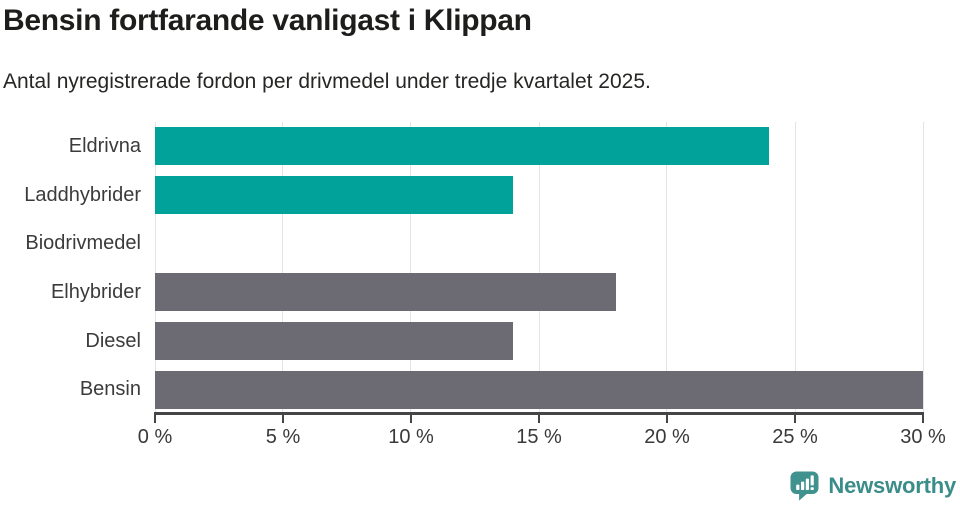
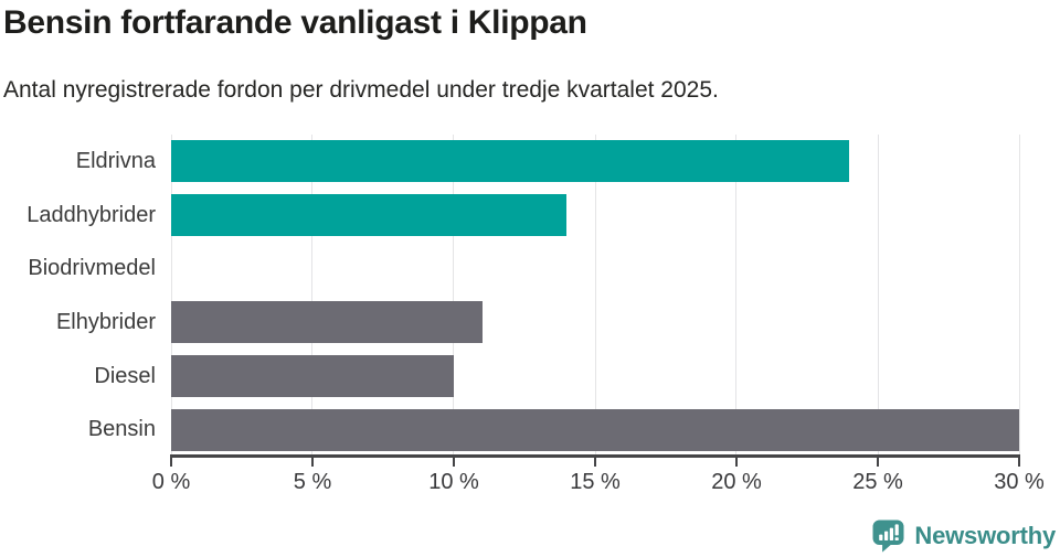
Elhybrider: 18% -> 11%
Diesel: 14% -> 10%
